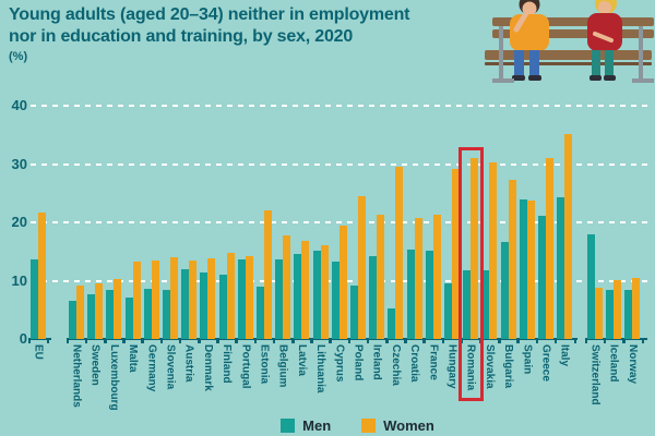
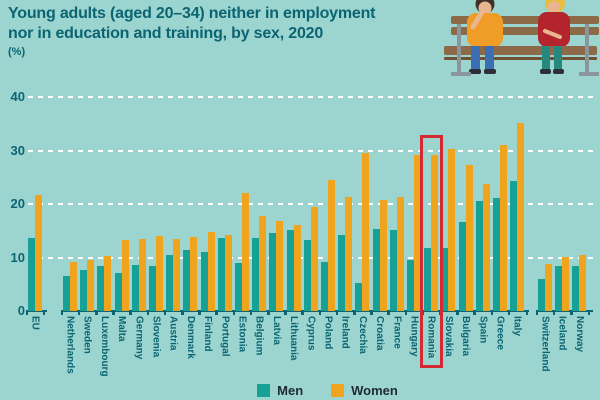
Men/Austria: 12 -> 10
Women/Romania: 31 -> 29
Men/Spain: 24 -> 21
Men/Switzerland: 18 -> 6
